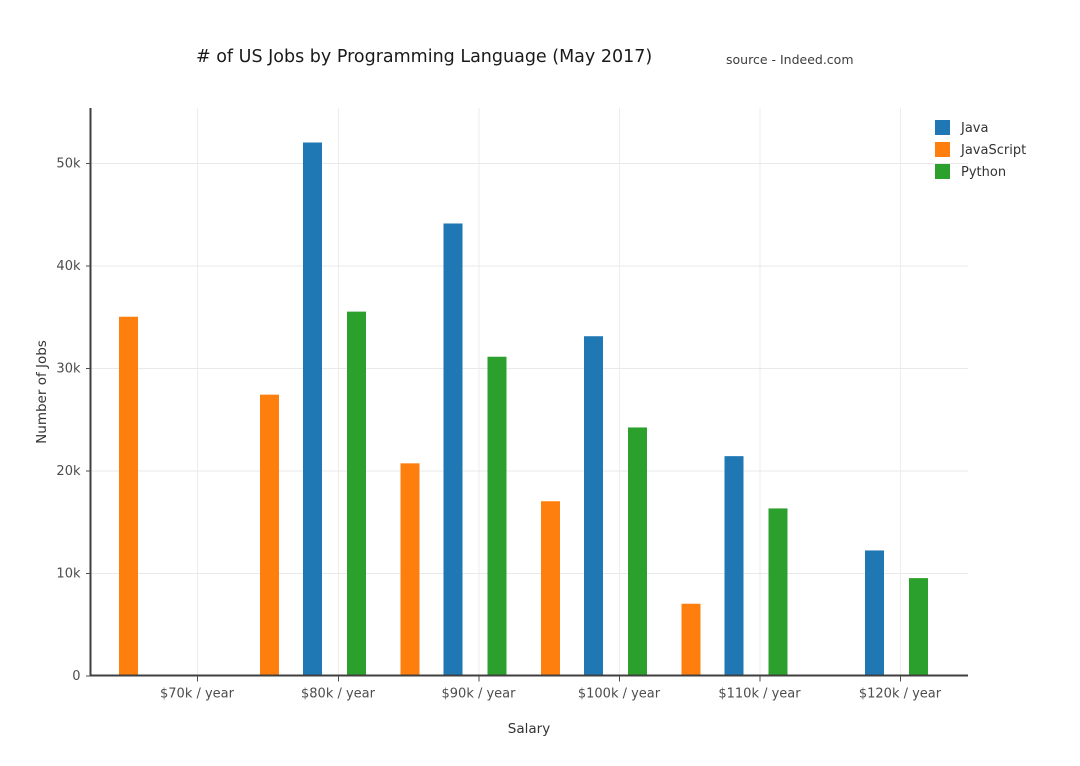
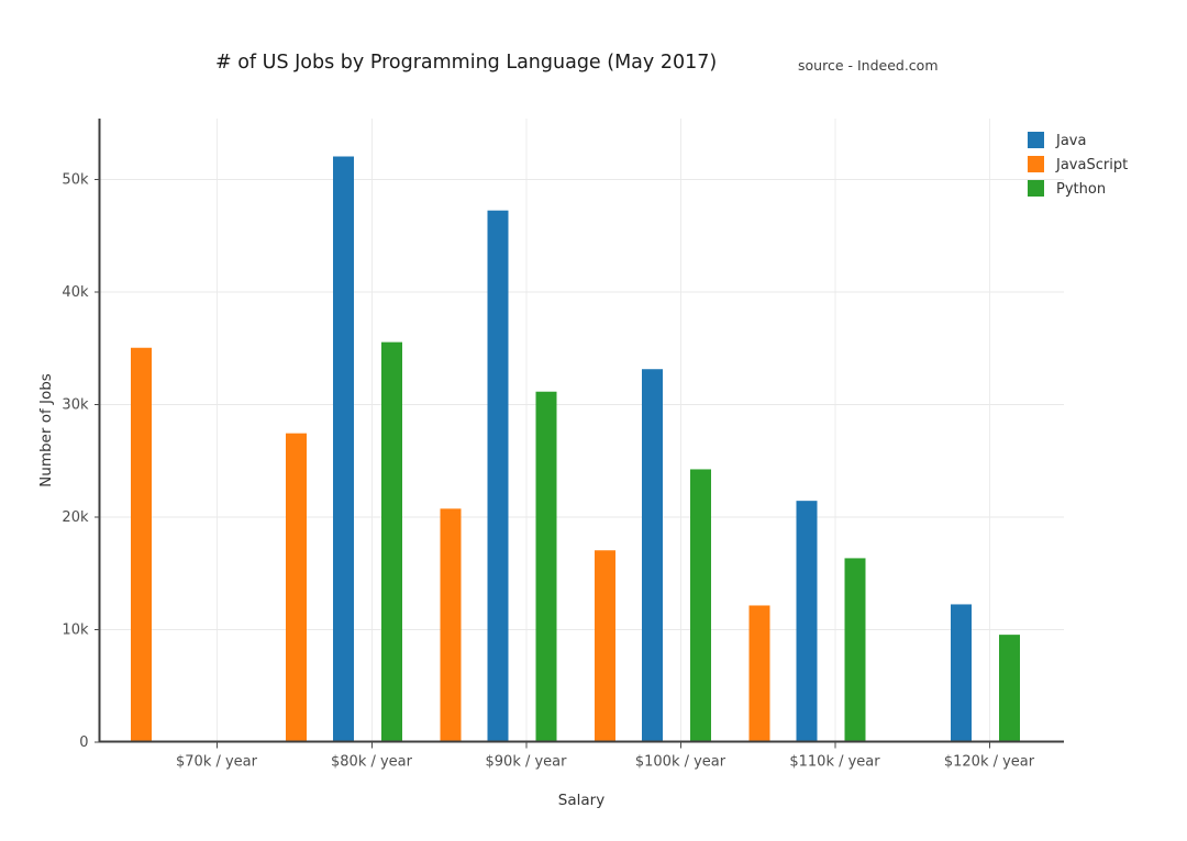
Java/$90k / year: 44.1k -> 47.2k
JavaScript/$110k / year: 7.0k -> 12.1k
